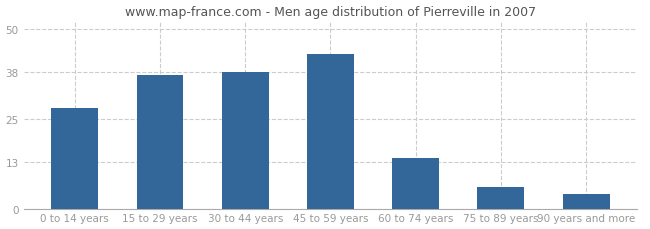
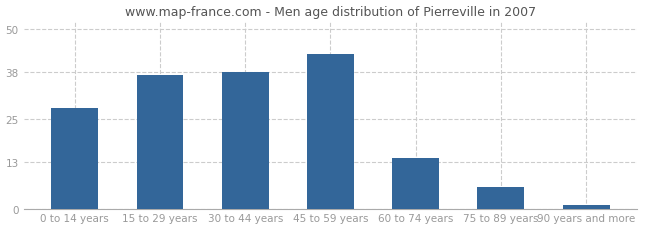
90 years and more: 4 -> 1
